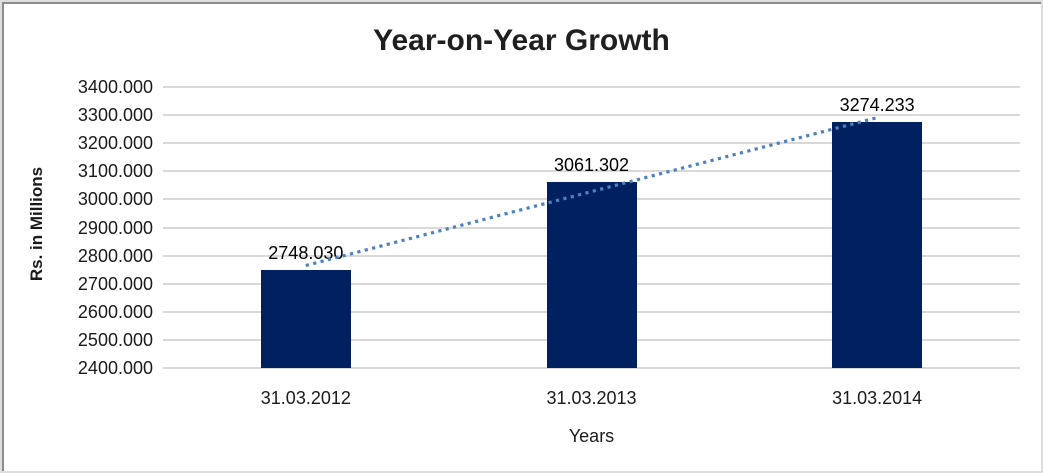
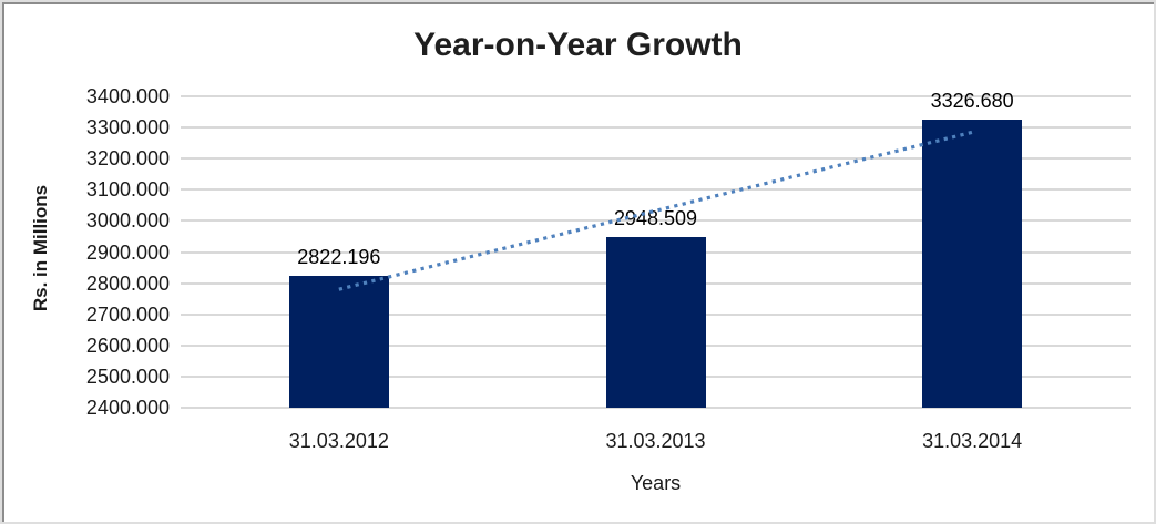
31.03.2012: 2748.030 -> 2822.196
31.03.2013: 3061.302 -> 2948.509
31.03.2014: 3274.233 -> 3326.680
